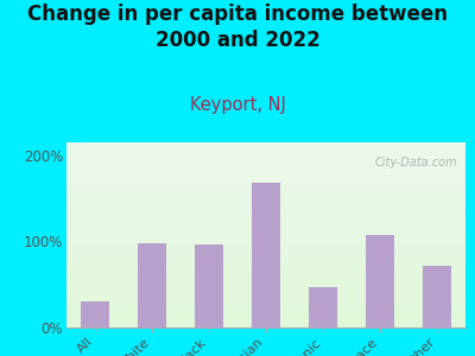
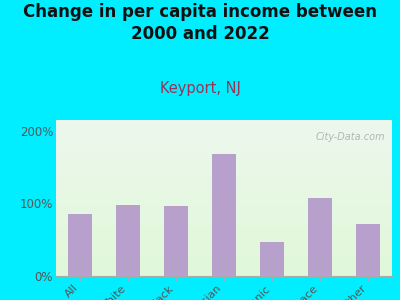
All: 30% -> 85%
